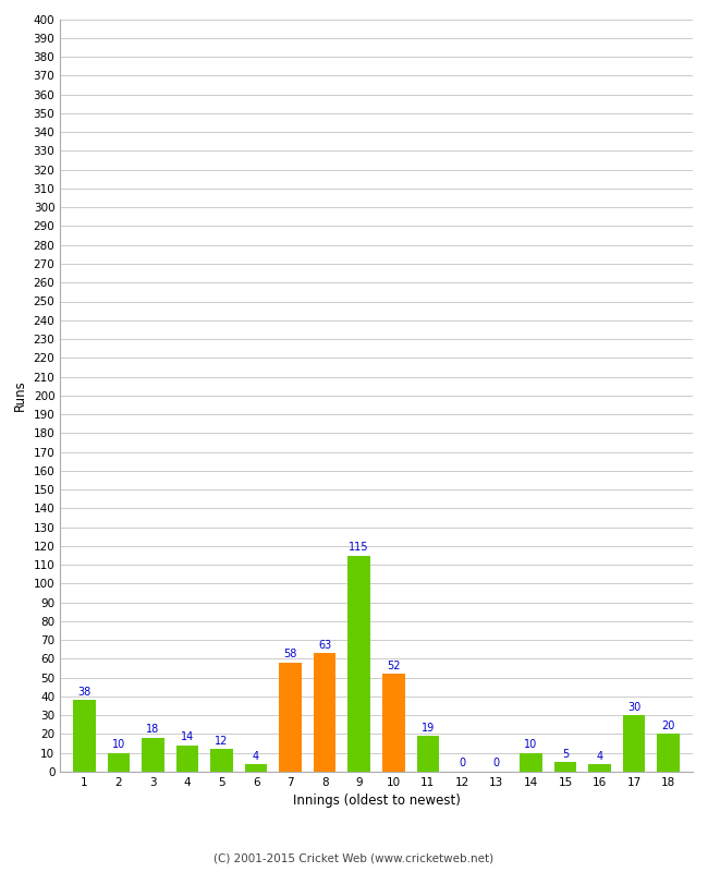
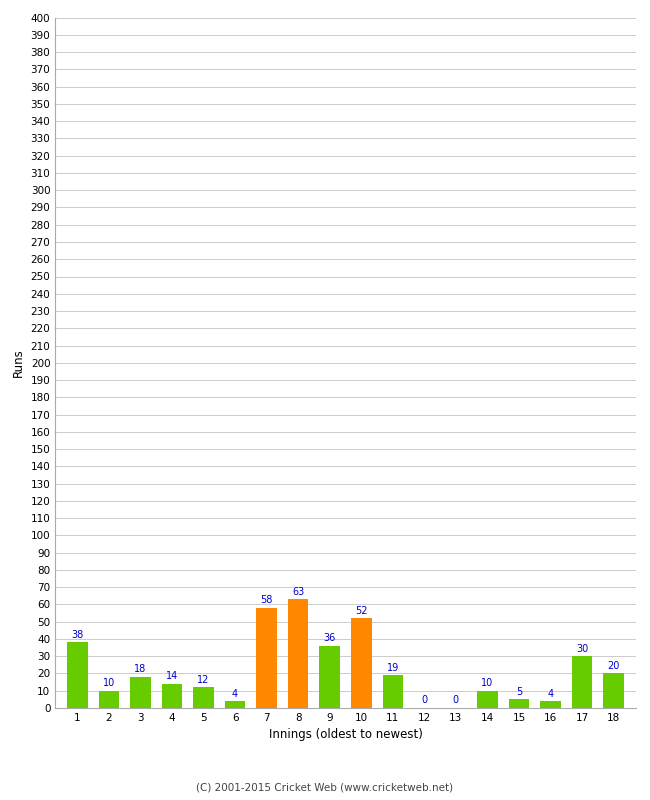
9: 115 -> 36
